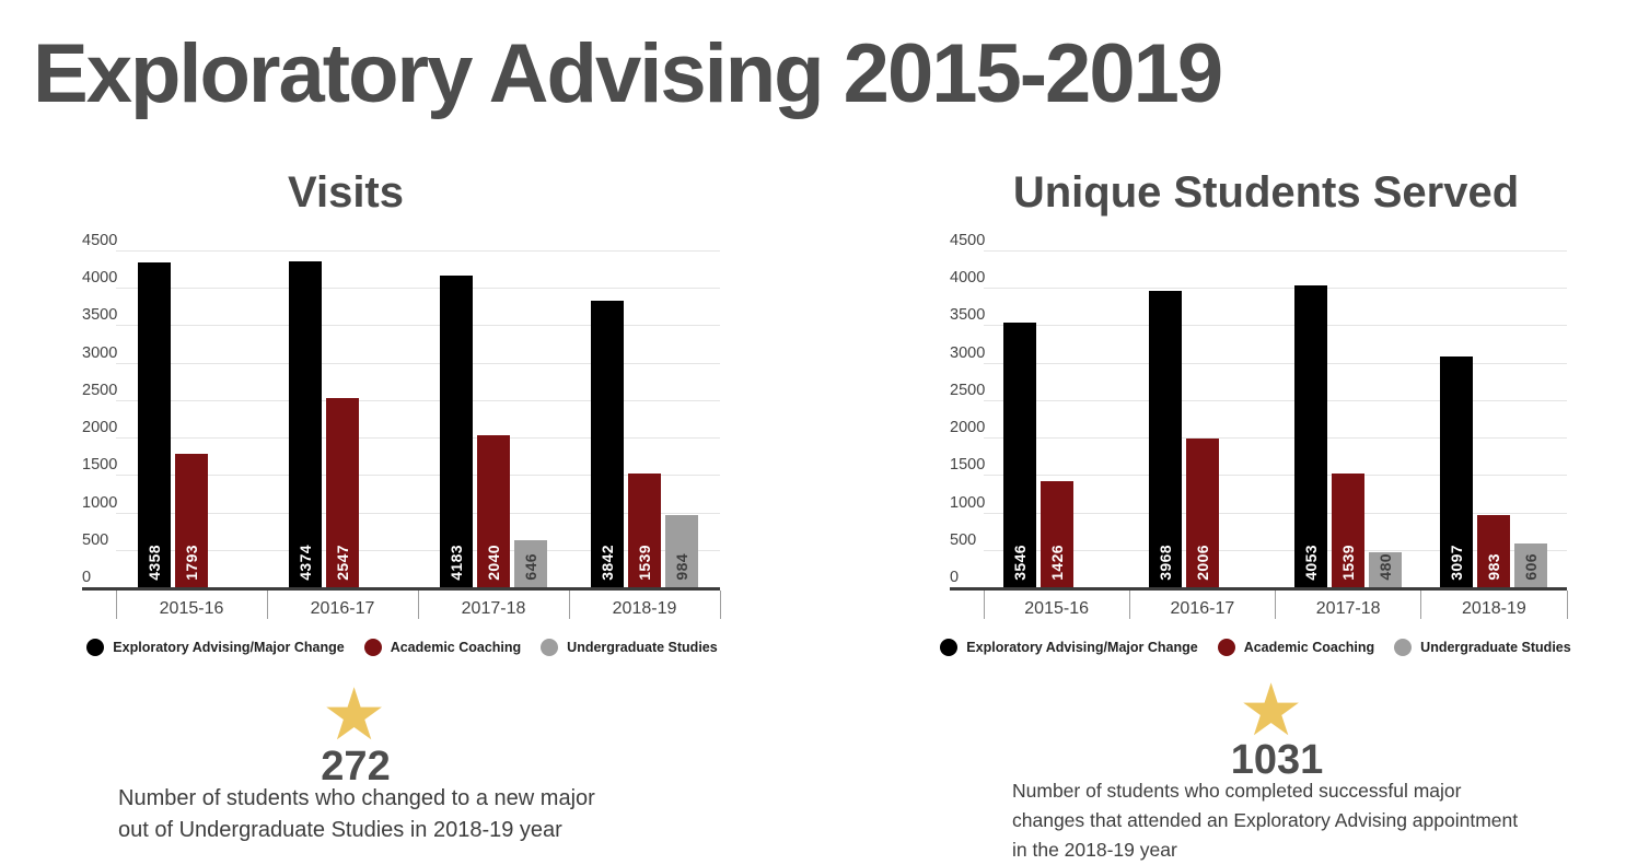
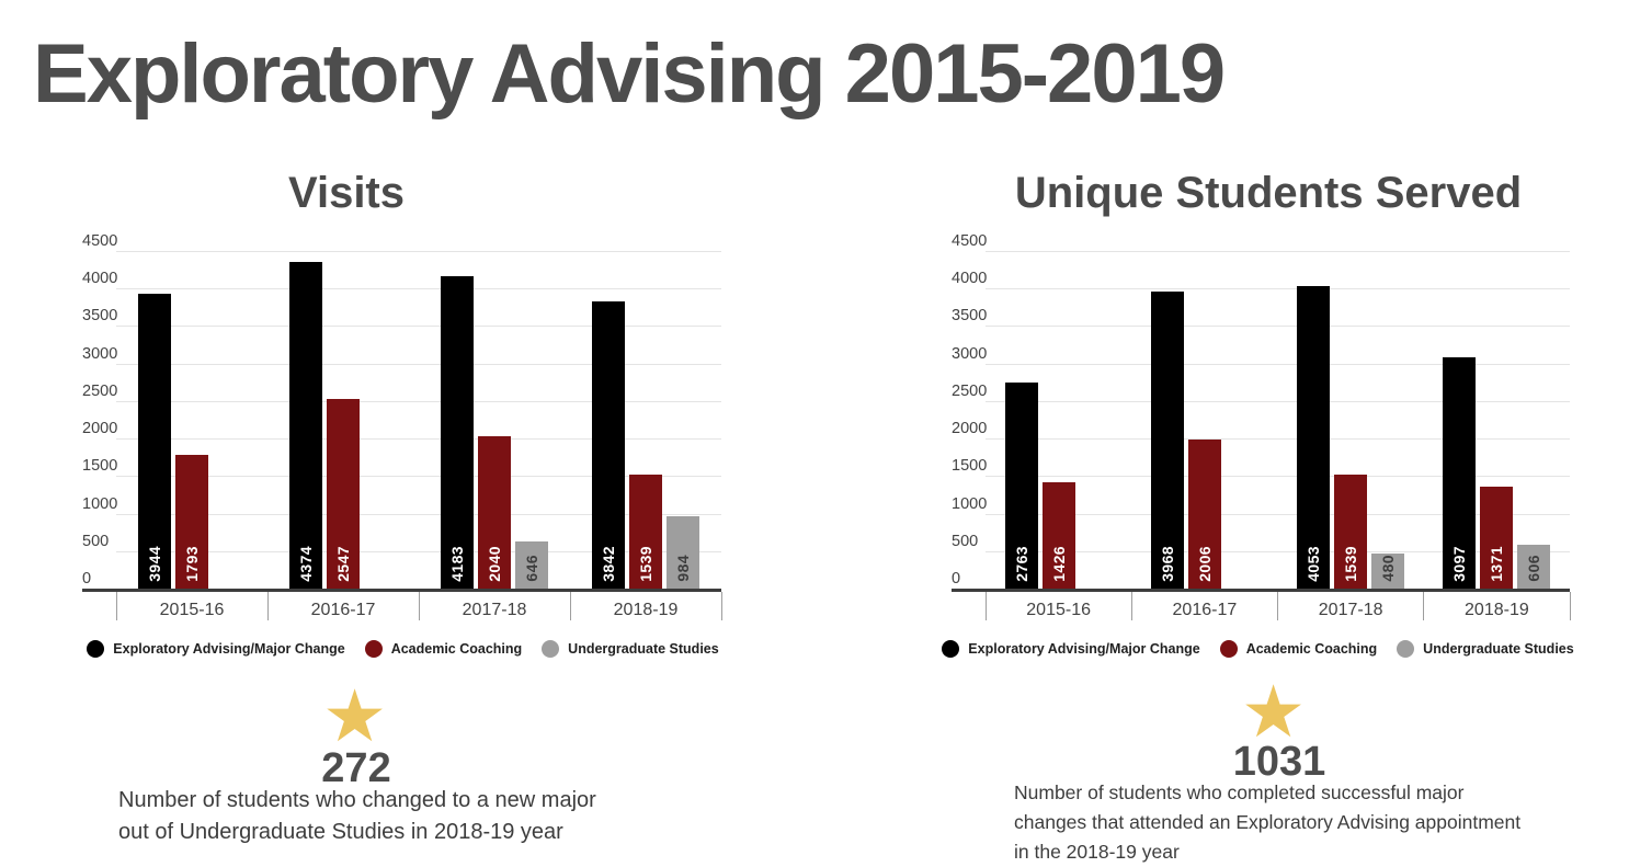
Visits/Exploratory Advising/Major Change/2015-16: 4358 -> 3944
Unique Students Served/Exploratory Advising/Major Change/2015-16: 3546 -> 2763
Unique Students Served/Academic Coaching/2018-19: 983 -> 1371
